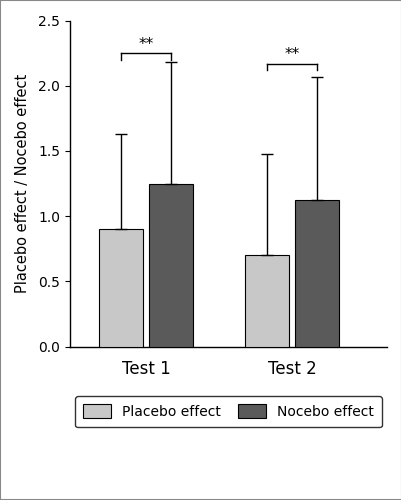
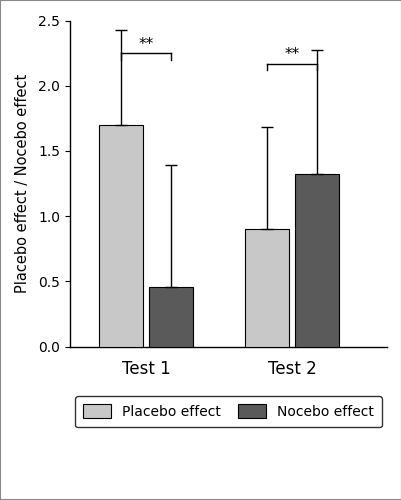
Placebo effect/Test 1: 0.9 -> 1.7
Nocebo effect/Test 1: 1.25 -> 0.46
Placebo effect/Test 2: 0.7 -> 0.9
Nocebo effect/Test 2: 1.12 -> 1.32
